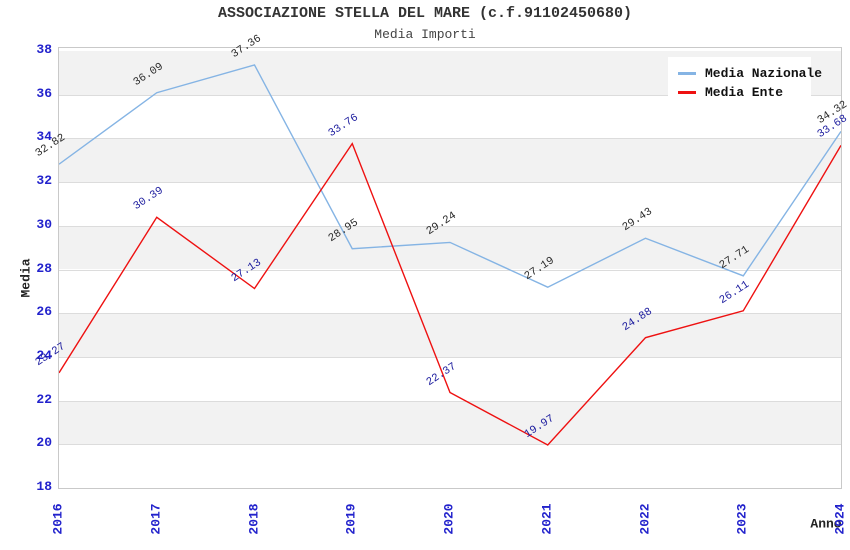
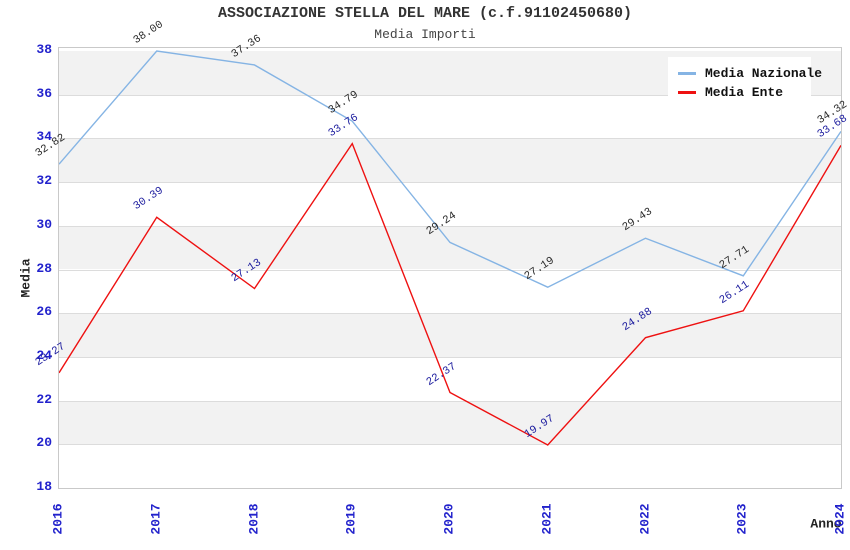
Media Nazionale/2017: 36.09 -> 38.00
Media Nazionale/2019: 28.95 -> 34.79
